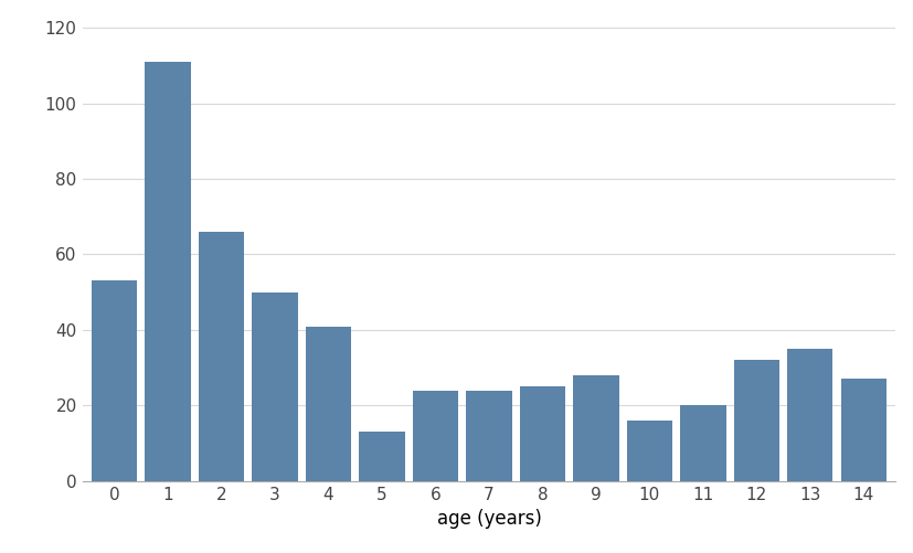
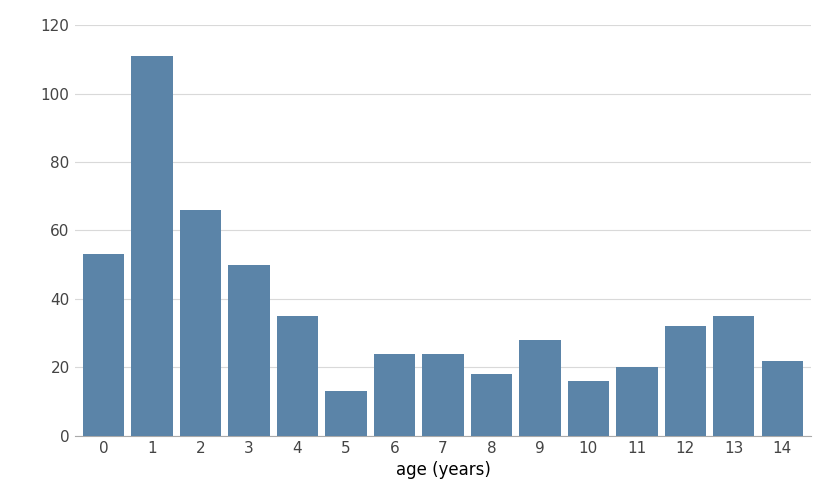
4: 41 -> 35
8: 25 -> 18
14: 27 -> 22
